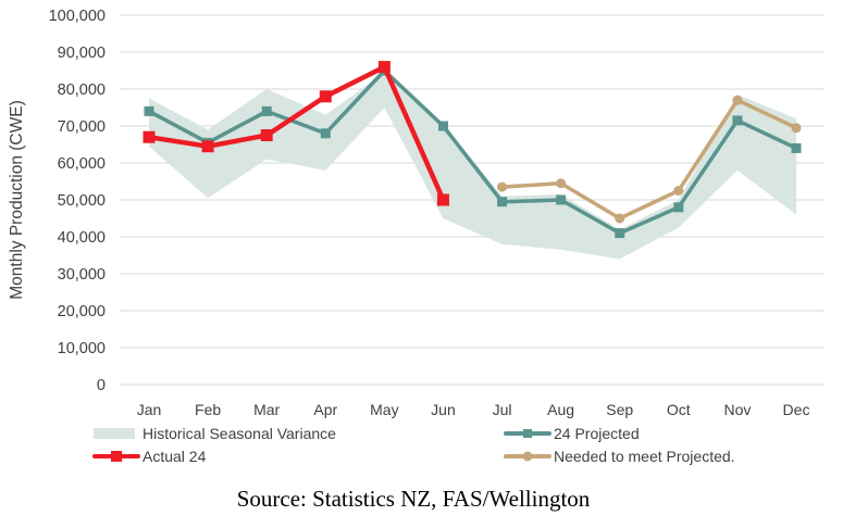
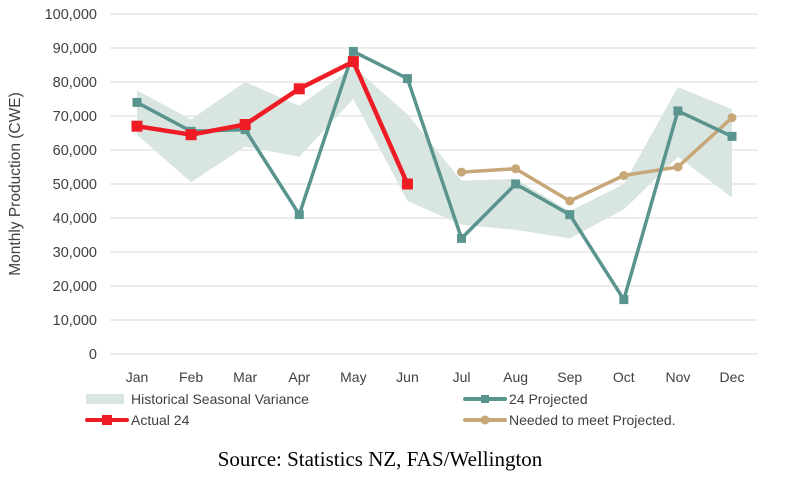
24 Projected/Mar: 74000 -> 66000
24 Projected/Apr: 68000 -> 41000
24 Projected/May: 85000 -> 89000
24 Projected/Jun: 70000 -> 81000
24 Projected/Jul: 50000 -> 34000
24 Projected/Oct: 48000 -> 16000
Needed to meet Projected./Nov: 77000 -> 55000
